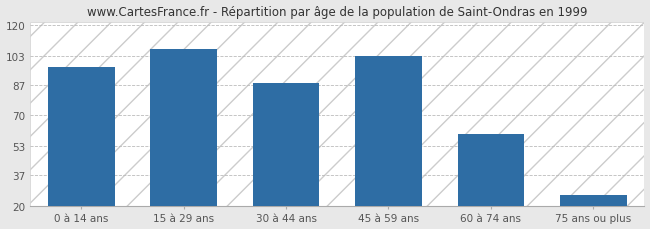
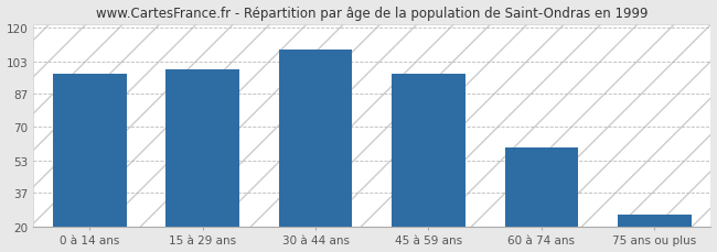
15 à 29 ans: 107 -> 99
30 à 44 ans: 88 -> 109
45 à 59 ans: 103 -> 97
